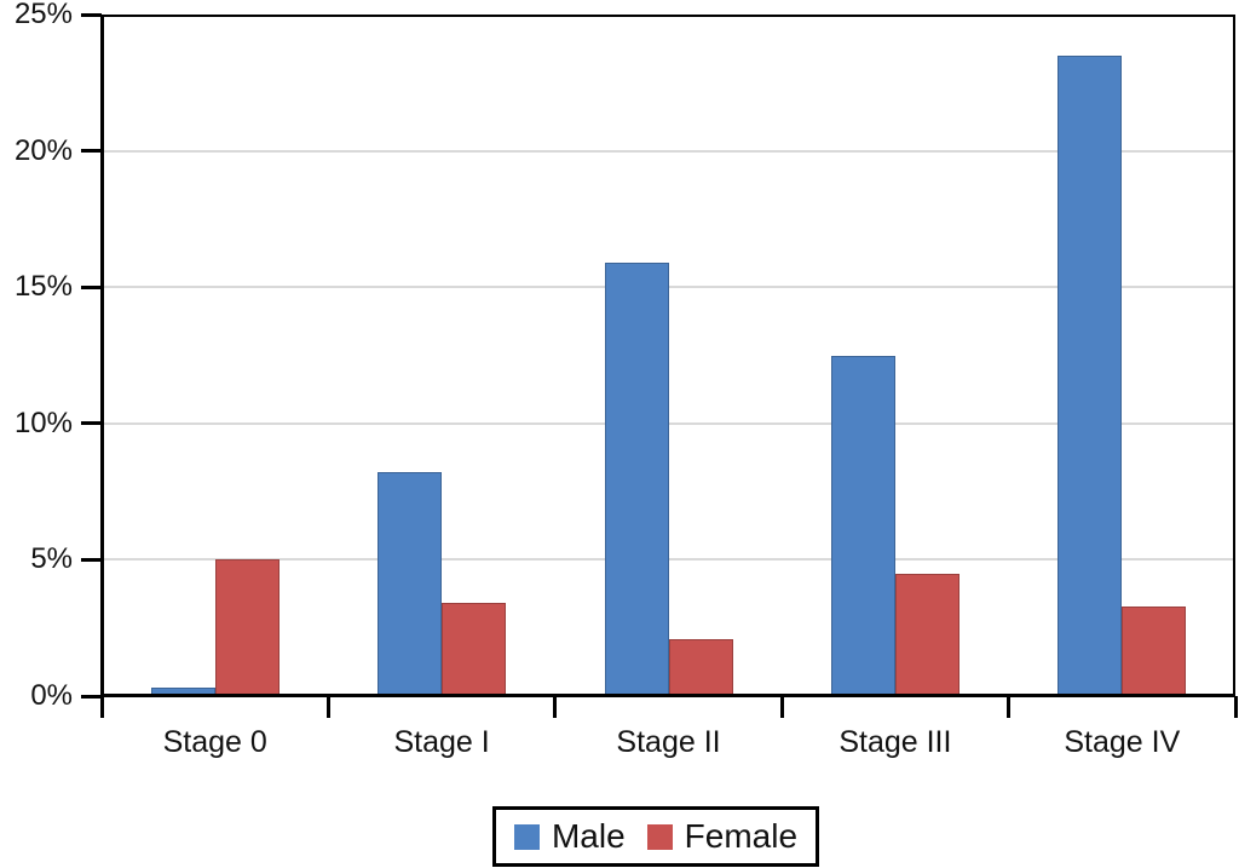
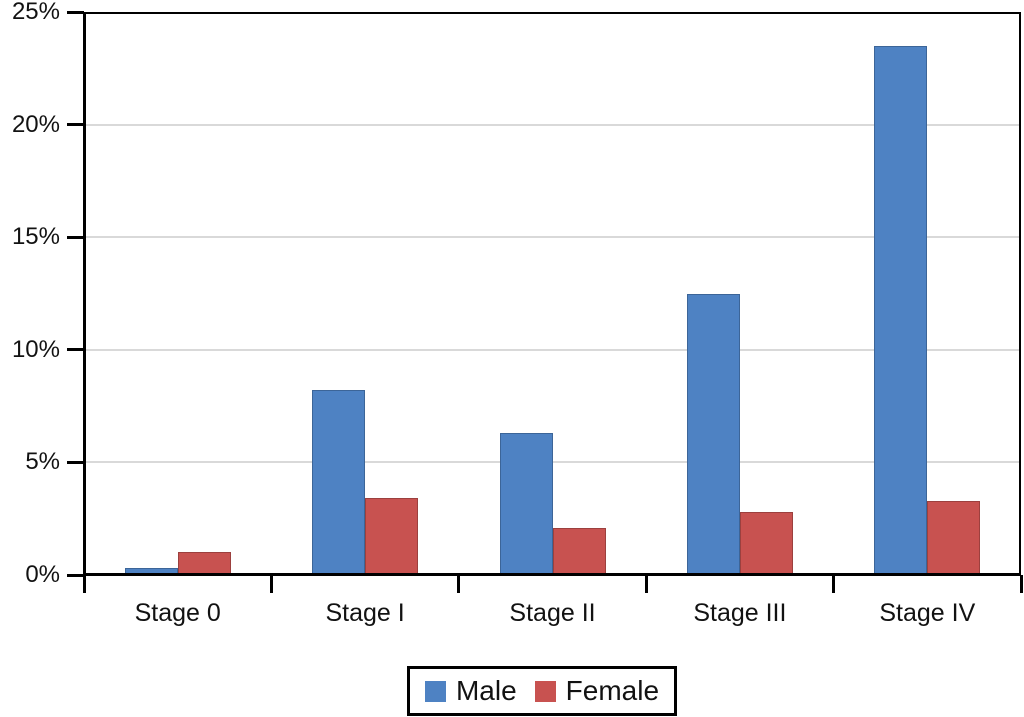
Female/Stage 0: 5.0% -> 1.0%
Male/Stage II: 15.9% -> 6.3%
Female/Stage III: 4.5% -> 2.8%
